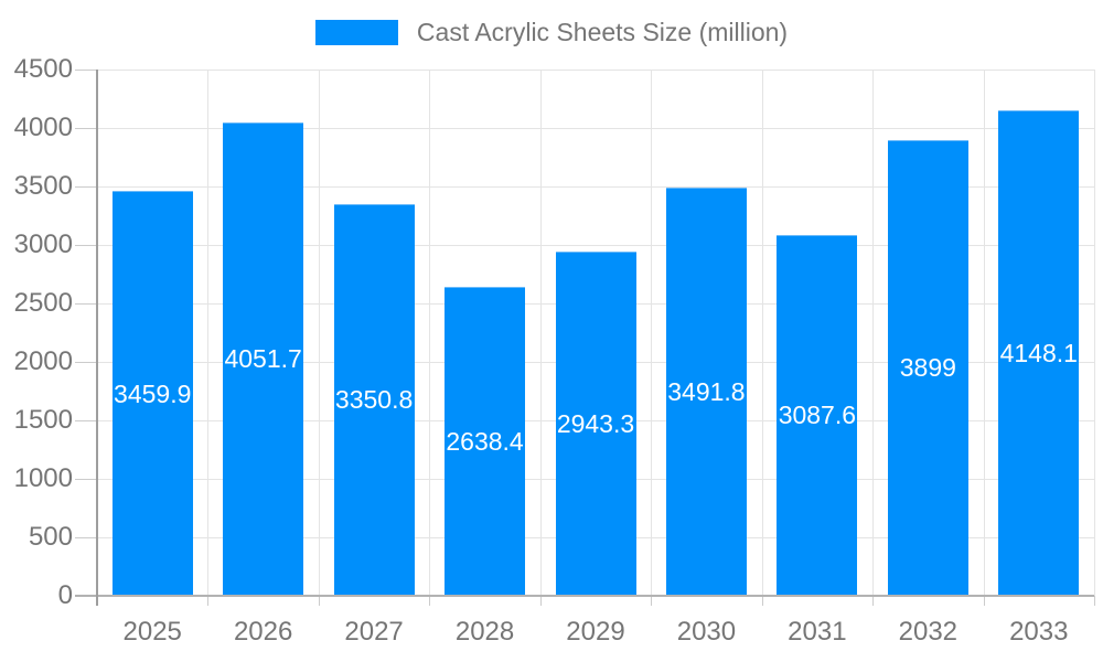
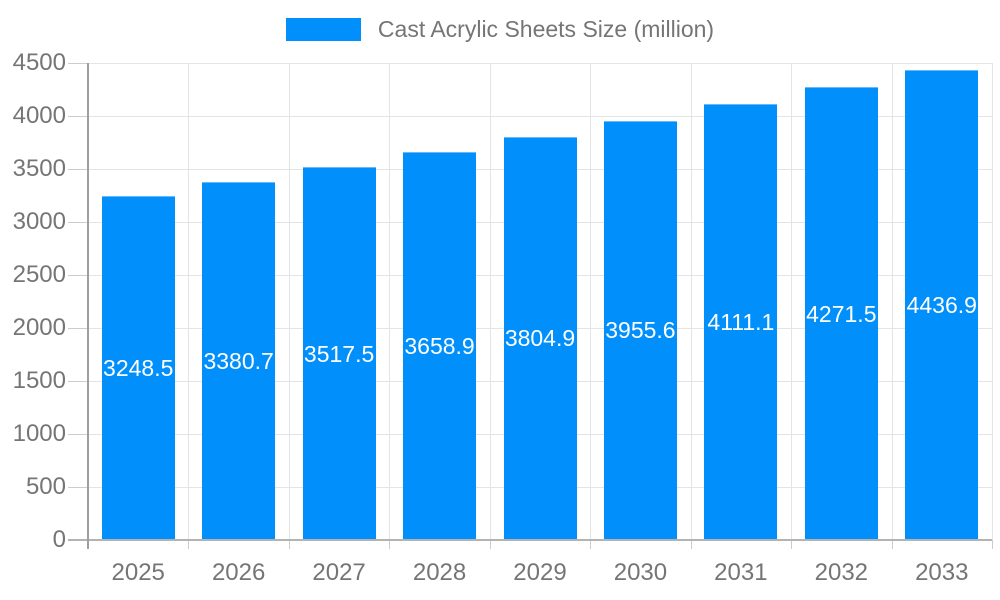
2025: 3459.9 -> 3248.5
2026: 4051.7 -> 3380.7
2027: 3350.8 -> 3517.5
2028: 2638.4 -> 3658.9
2029: 2943.3 -> 3804.9
2030: 3491.8 -> 3955.6
2031: 3087.6 -> 4111.1
2032: 3899 -> 4271.5
2033: 4148.1 -> 4436.9
